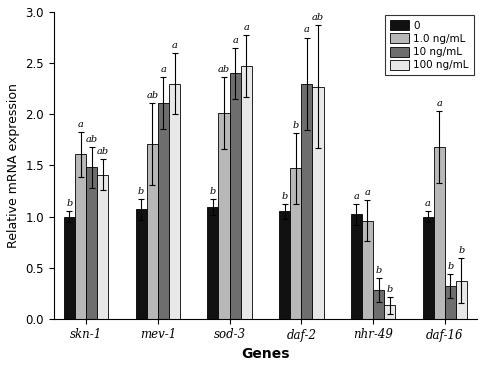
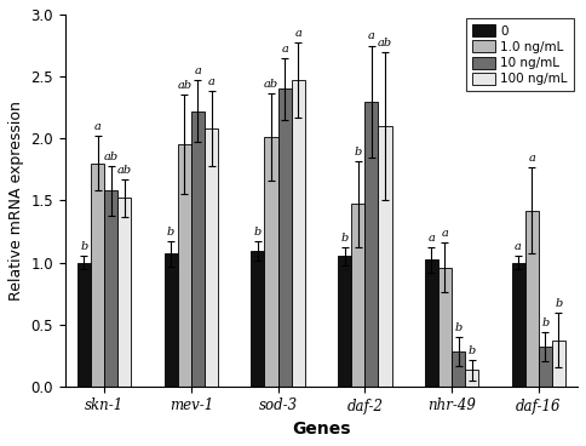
1.0 ng/mL/skn-1: 1.61 -> 1.80
10 ng/mL/skn-1: 1.48 -> 1.58
100 ng/mL/skn-1: 1.41 -> 1.52
1.0 ng/mL/mev-1: 1.71 -> 1.95
10 ng/mL/mev-1: 2.11 -> 2.22
100 ng/mL/mev-1: 2.30 -> 2.08
100 ng/mL/daf-2: 2.27 -> 2.10
1.0 ng/mL/daf-16: 1.68 -> 1.42
